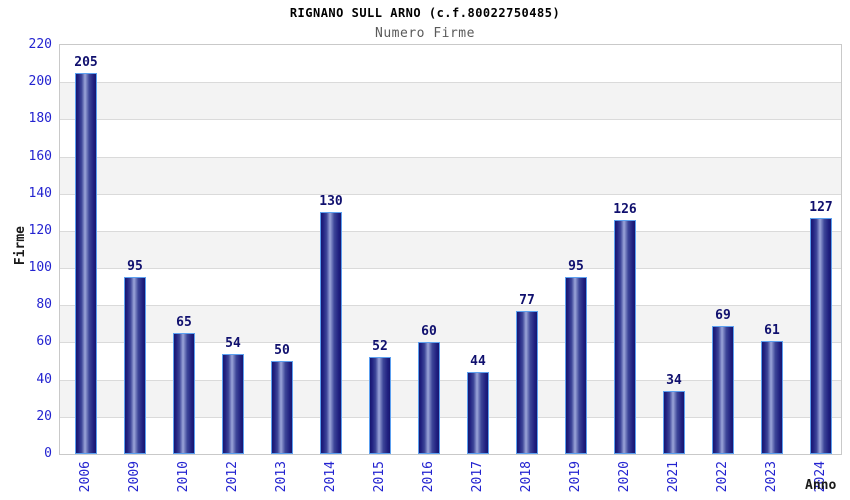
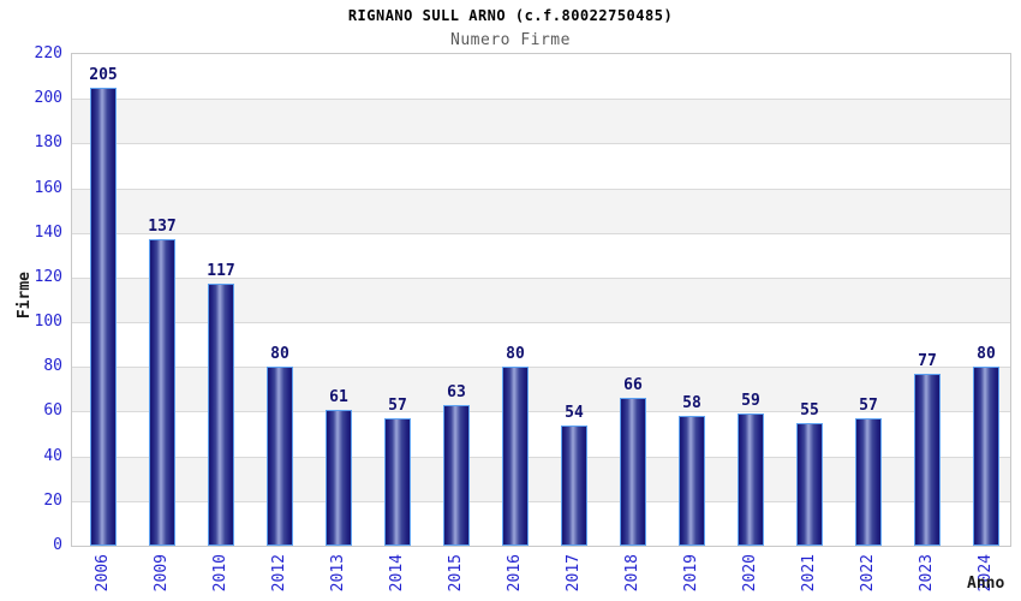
2009: 95 -> 137
2010: 65 -> 117
2012: 54 -> 80
2013: 50 -> 61
2014: 130 -> 57
2015: 52 -> 63
2016: 60 -> 80
2017: 44 -> 54
2018: 77 -> 66
2019: 95 -> 58
2020: 126 -> 59
2021: 34 -> 55
2022: 69 -> 57
2023: 61 -> 77
2024: 127 -> 80
